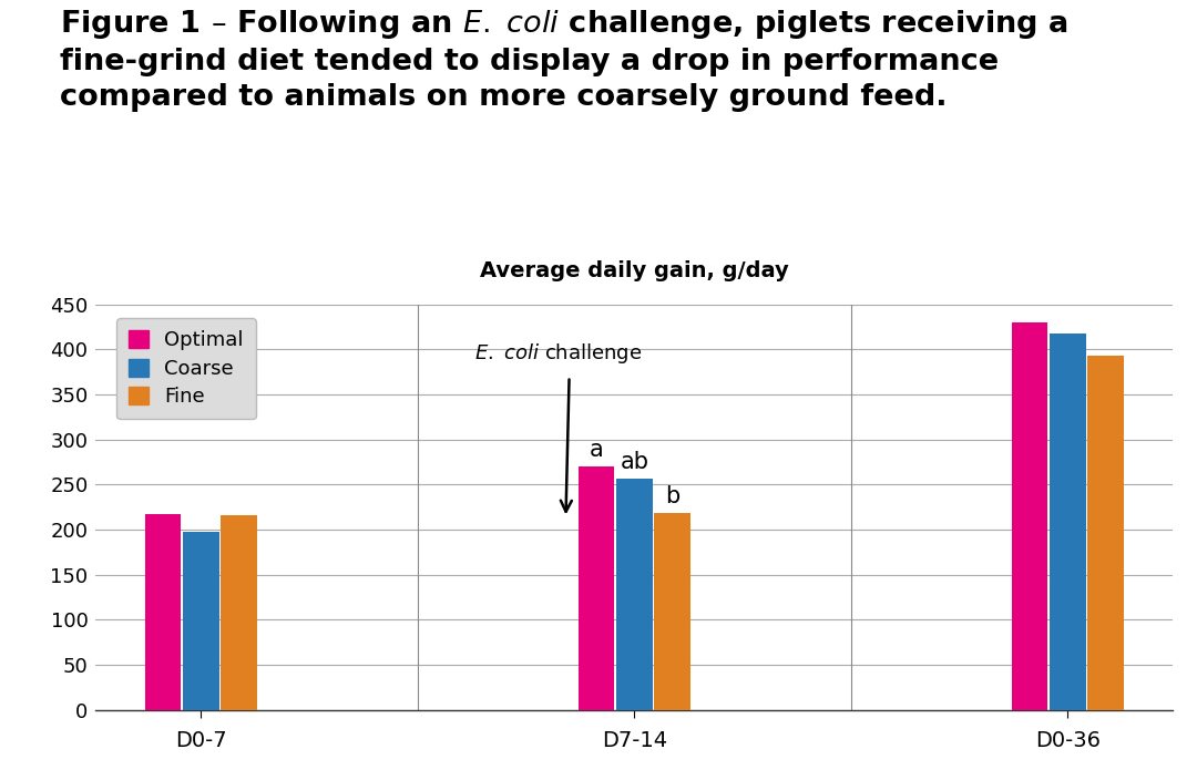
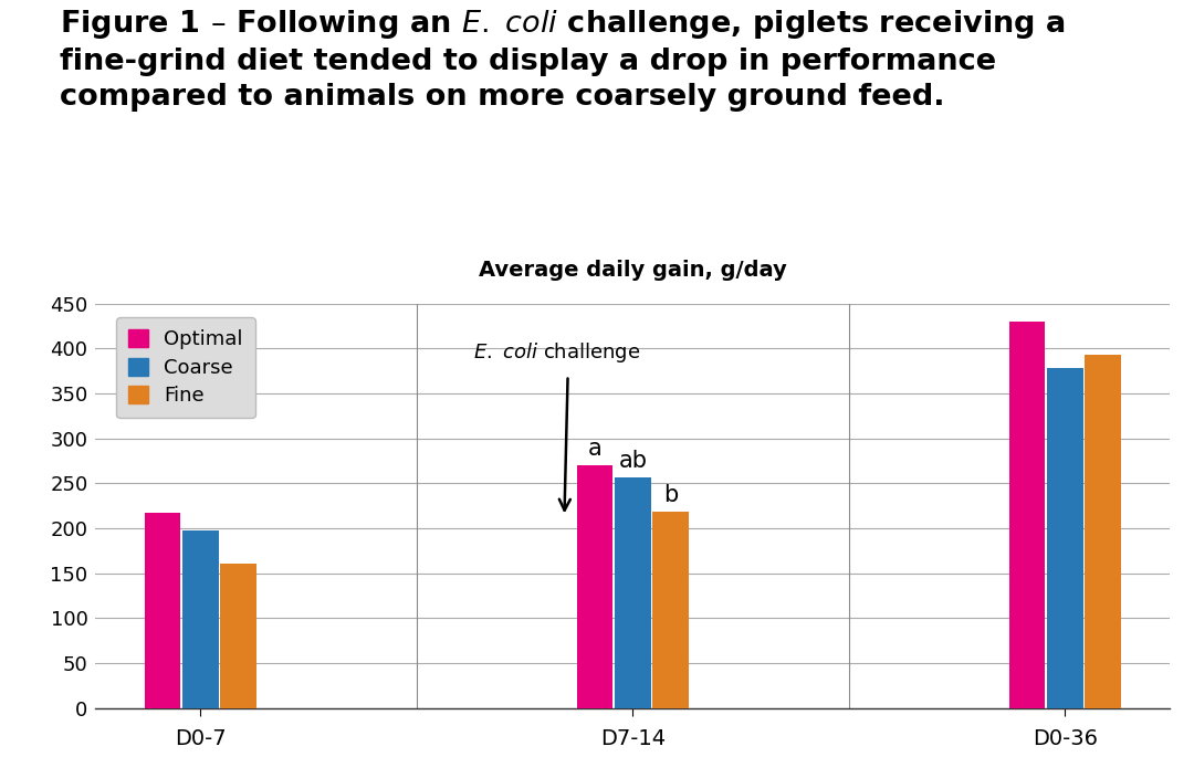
Fine/D0-7: 216 -> 160
Coarse/D0-36: 418 -> 378
